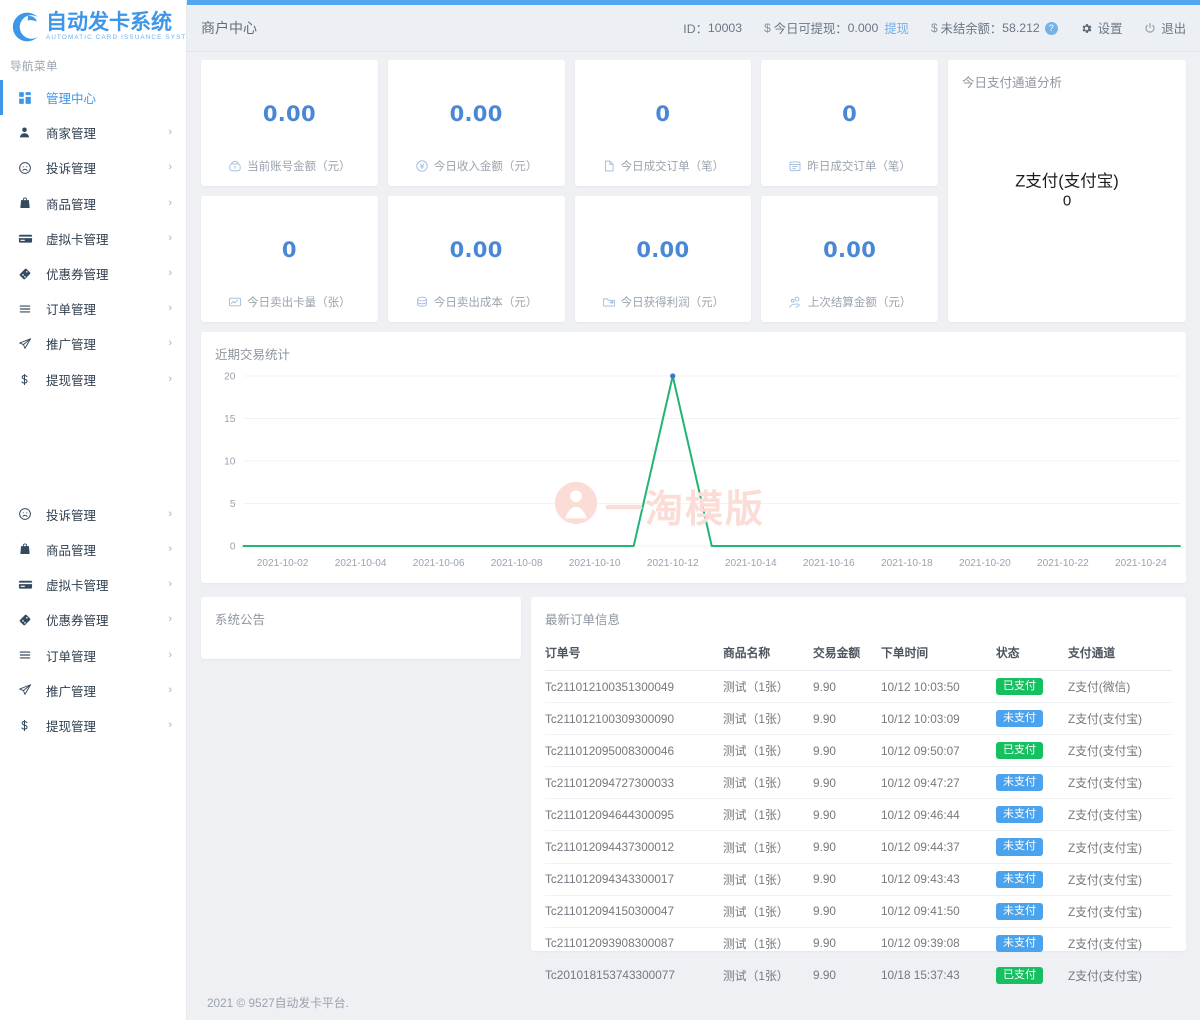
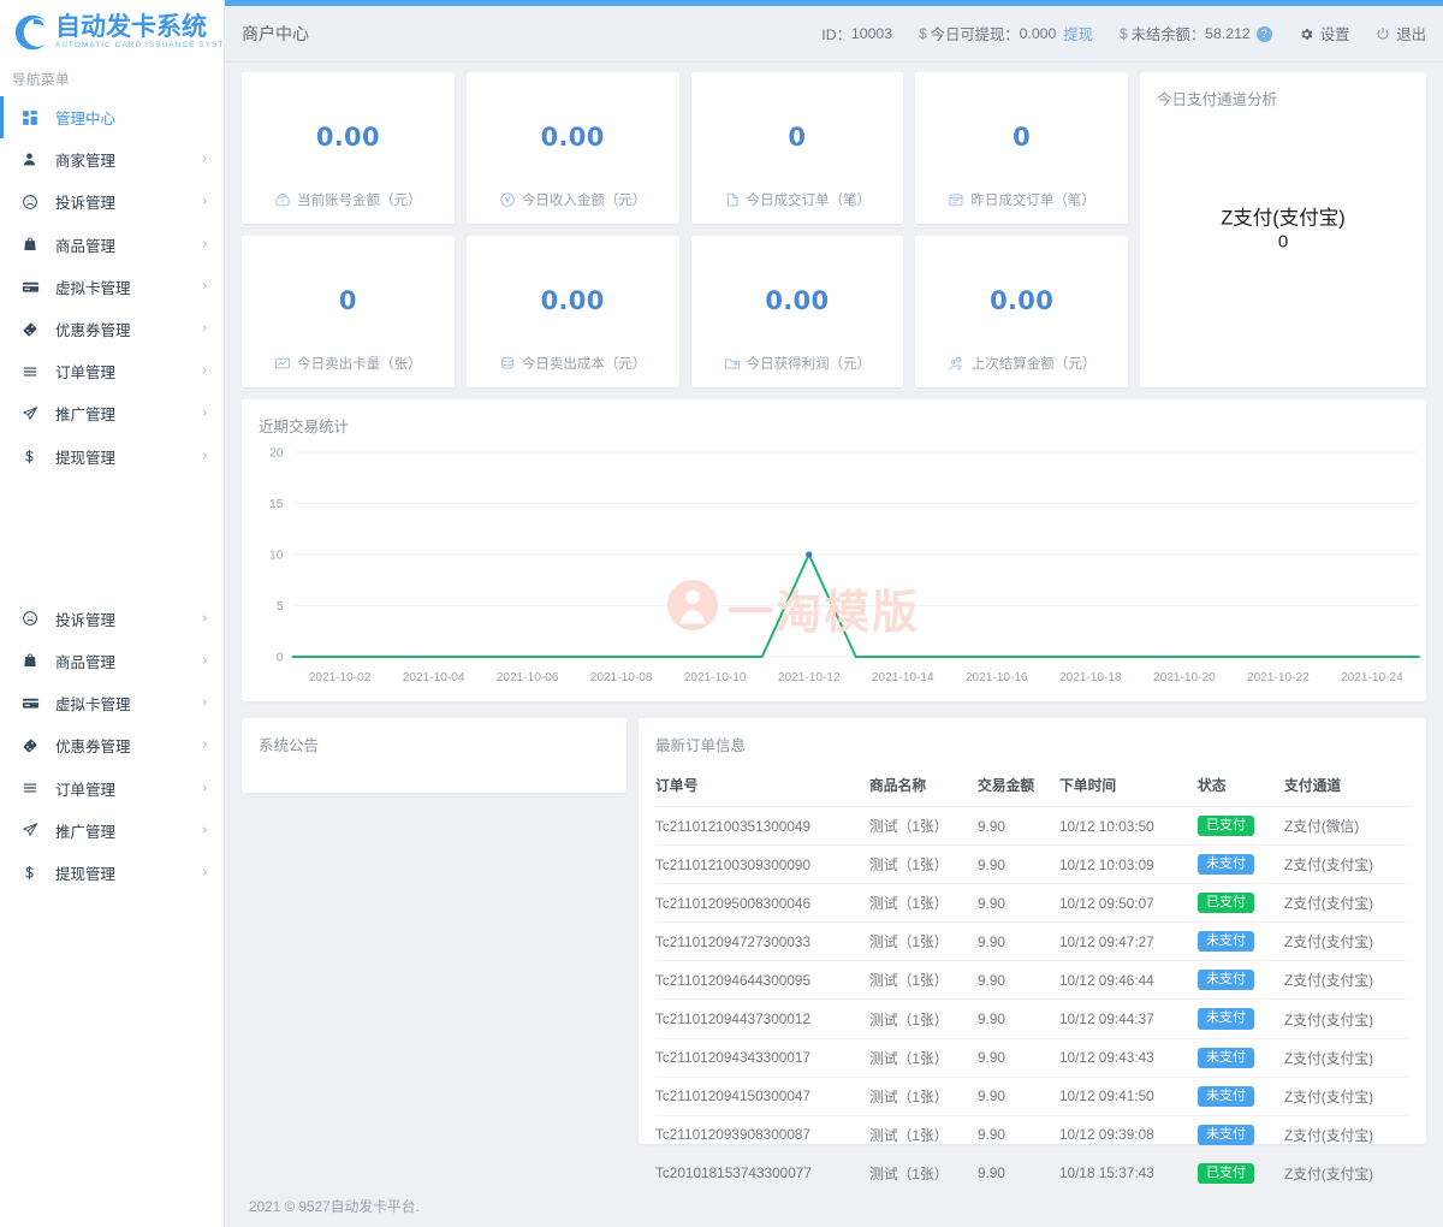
2021-10-12: 20 -> 10
